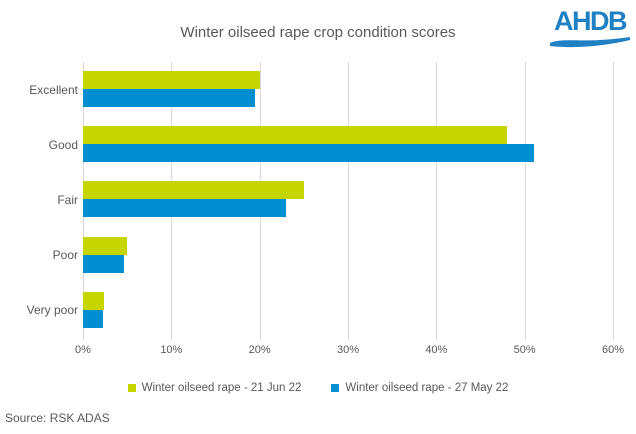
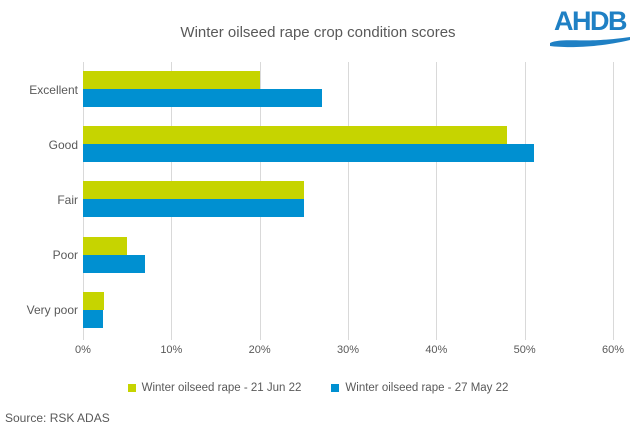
Winter oilseed rape - 27 May 22/Excellent: 20% -> 27%
Winter oilseed rape - 27 May 22/Fair: 23% -> 25%
Winter oilseed rape - 27 May 22/Poor: 5% -> 7%
